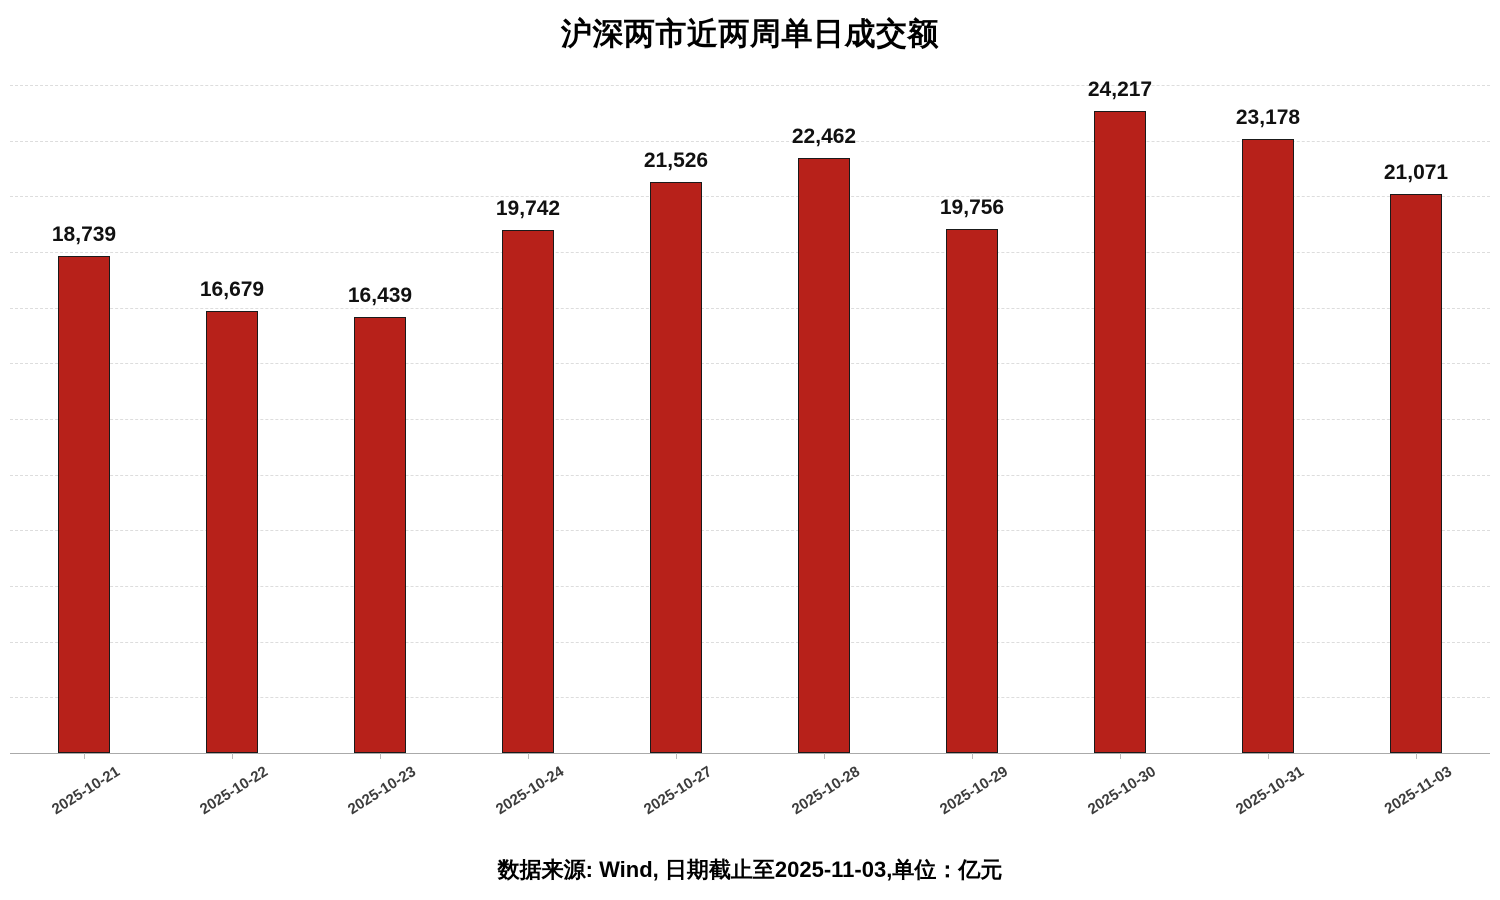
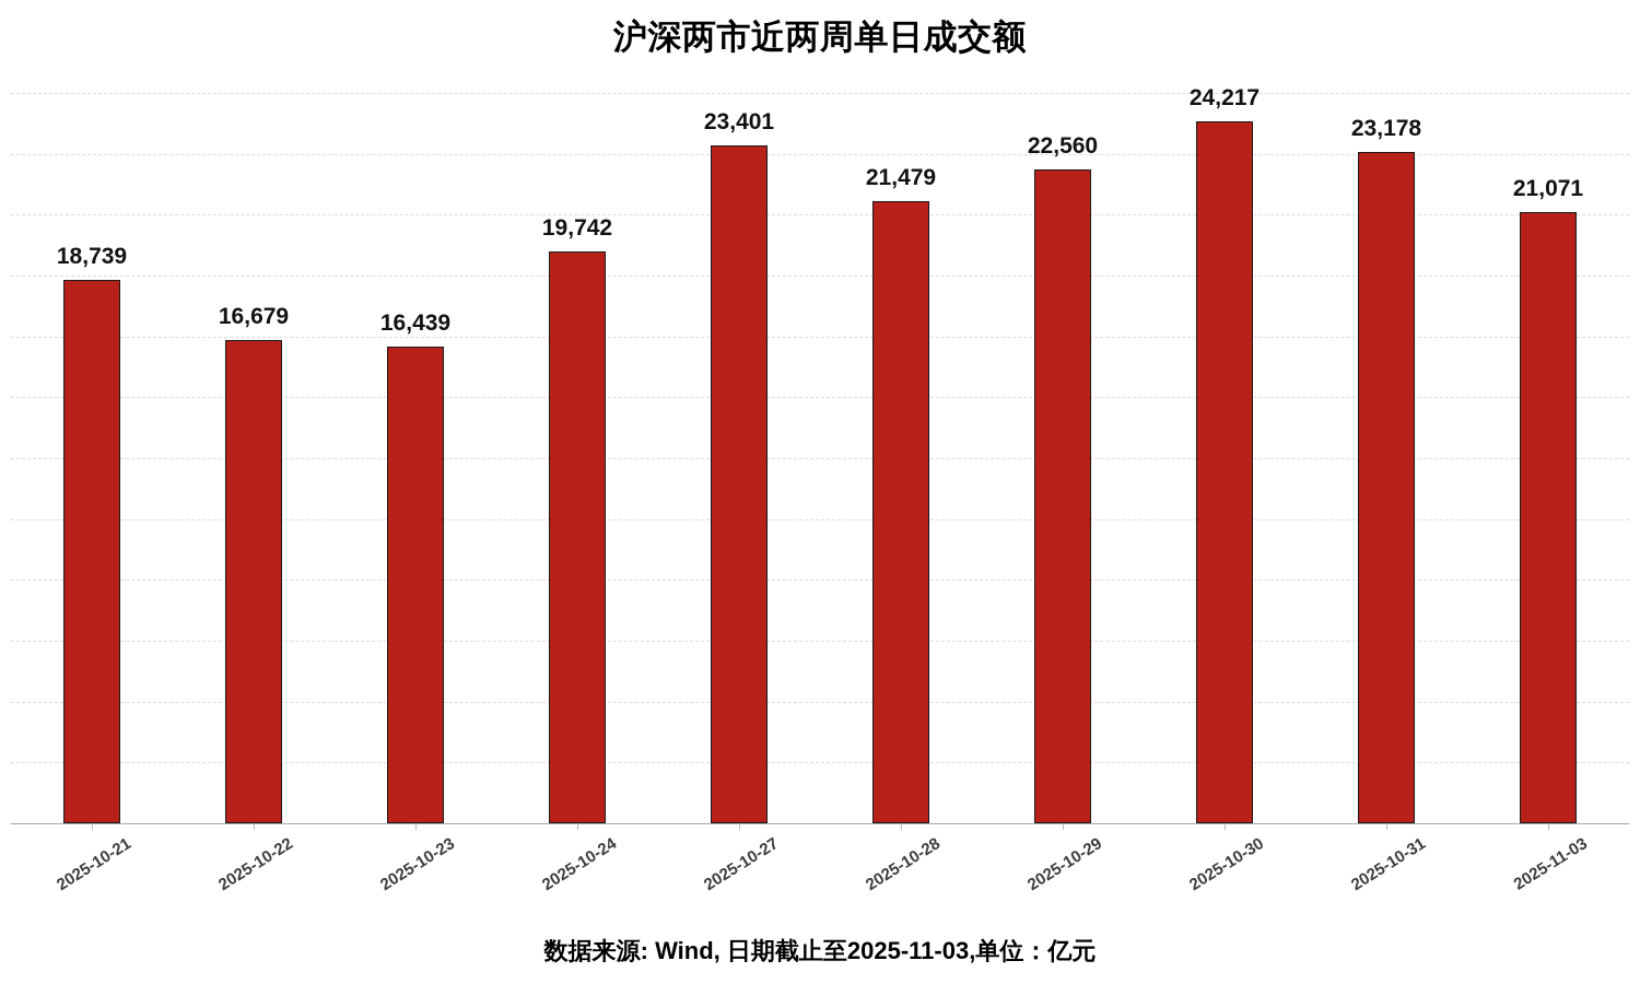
2025-10-27: 21,526 -> 23,401
2025-10-28: 22,462 -> 21,479
2025-10-29: 19,756 -> 22,560
